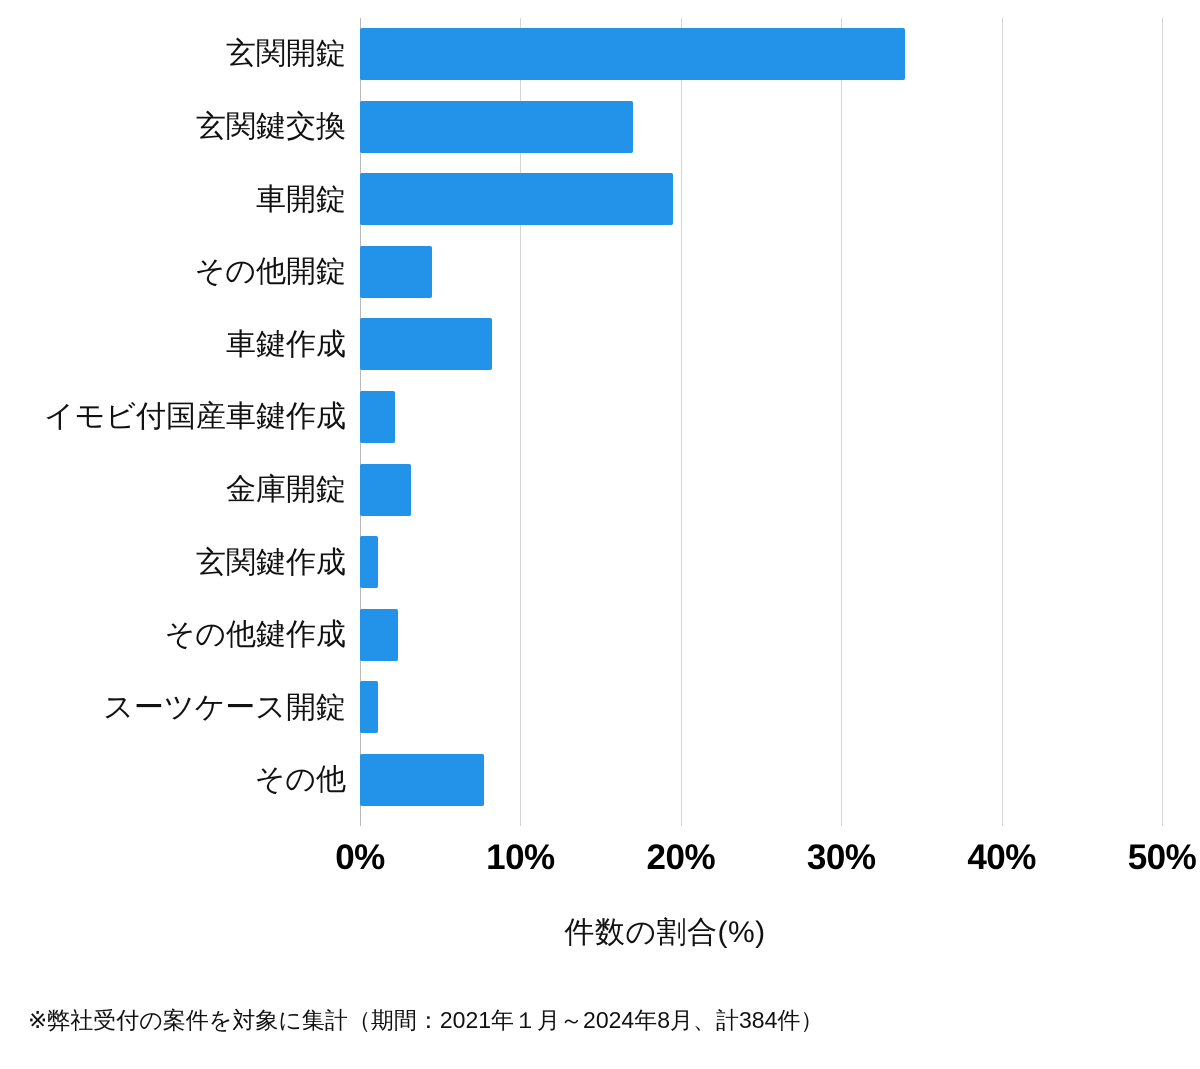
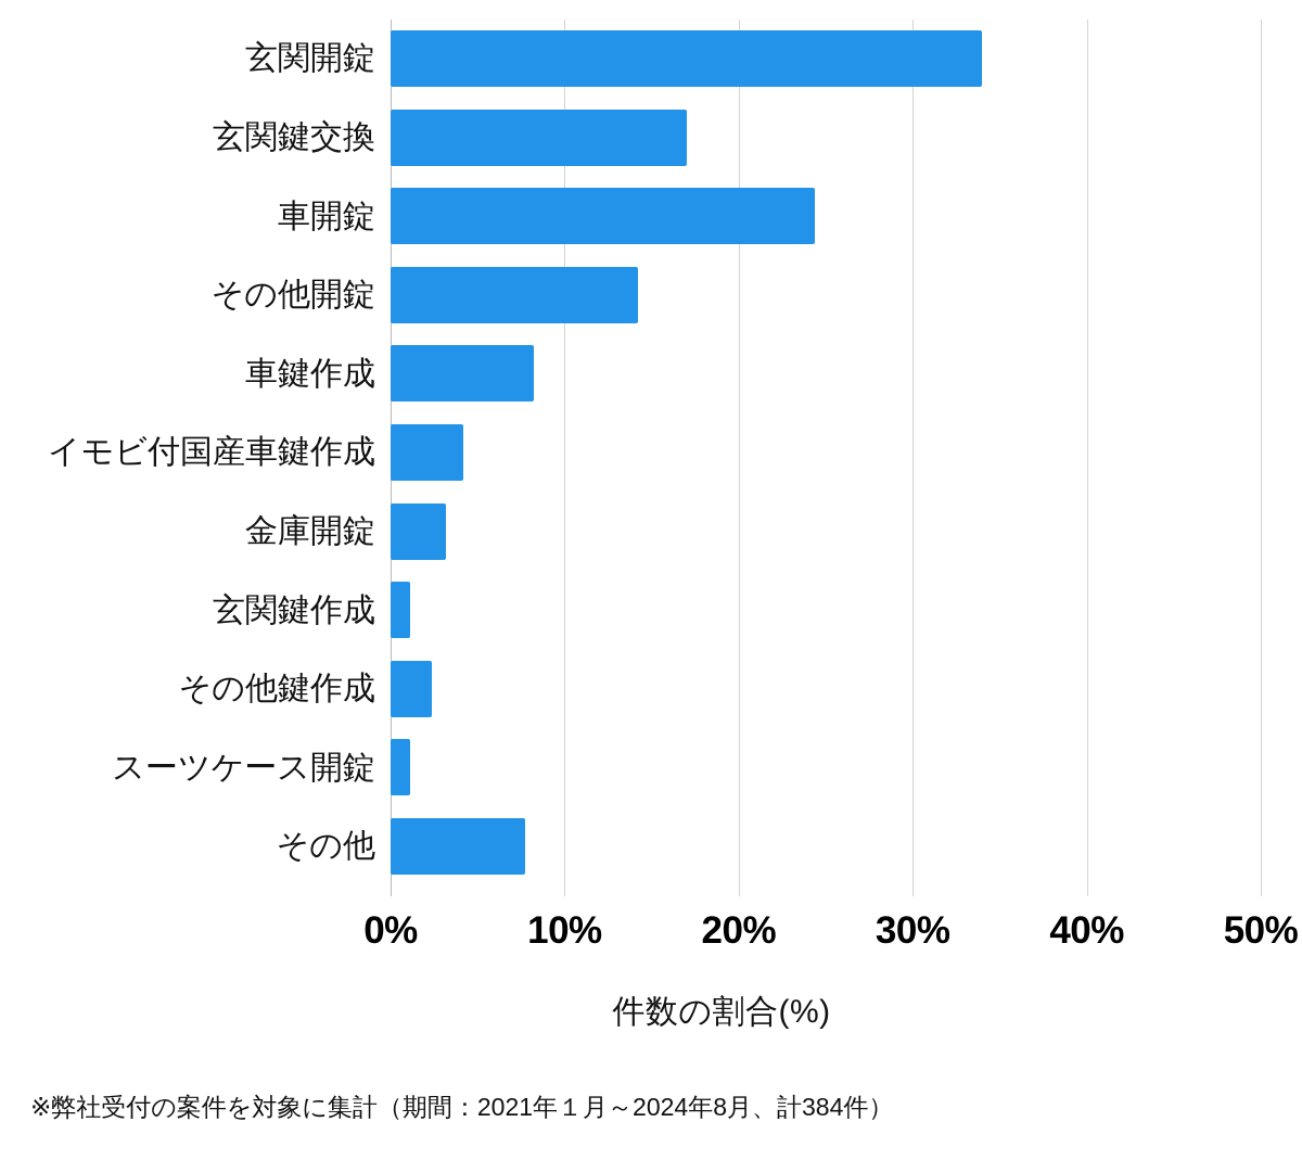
車開錠: 19.5% -> 24.4%
その他開錠: 4.5% -> 14.2%
イモビ付国産車鍵作成: 2.2% -> 4.2%
